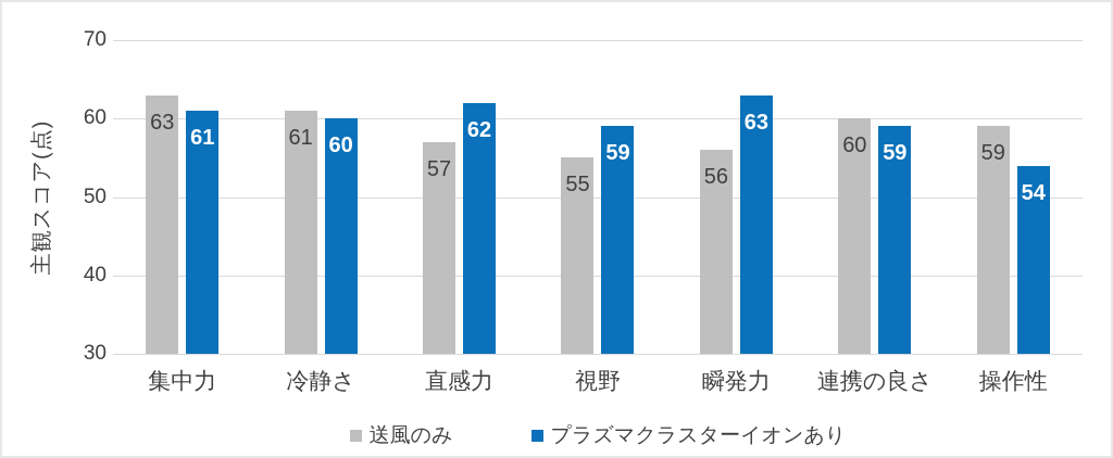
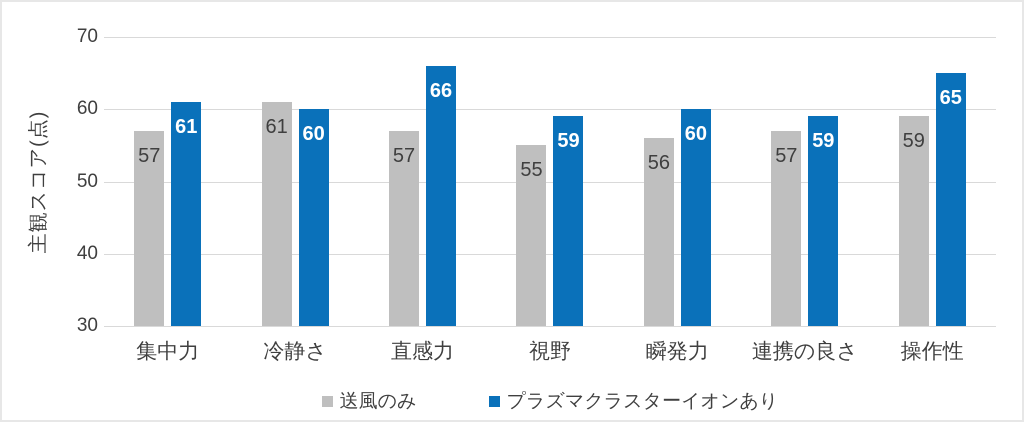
送風のみ/集中力: 63 -> 57
プラズマクラスターイオンあり/直感力: 62 -> 66
プラズマクラスターイオンあり/瞬発力: 63 -> 60
送風のみ/連携の良さ: 60 -> 57
プラズマクラスターイオンあり/操作性: 54 -> 65
